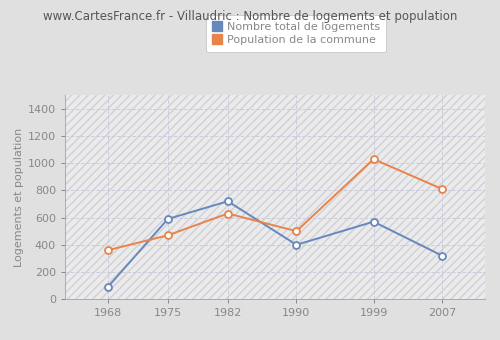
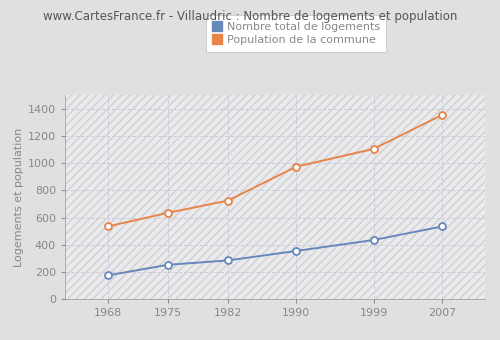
Nombre total de logements/1968: 90 -> 180
Population de la commune/1968: 360 -> 540
Nombre total de logements/1975: 590 -> 250
Population de la commune/1975: 470 -> 640
Nombre total de logements/1982: 720 -> 280
Population de la commune/1982: 630 -> 720
Nombre total de logements/1990: 400 -> 360
Population de la commune/1990: 500 -> 980
Nombre total de logements/1999: 570 -> 440
Population de la commune/1999: 1030 -> 1100
Nombre total de logements/2007: 320 -> 540
Population de la commune/2007: 810 -> 1360
